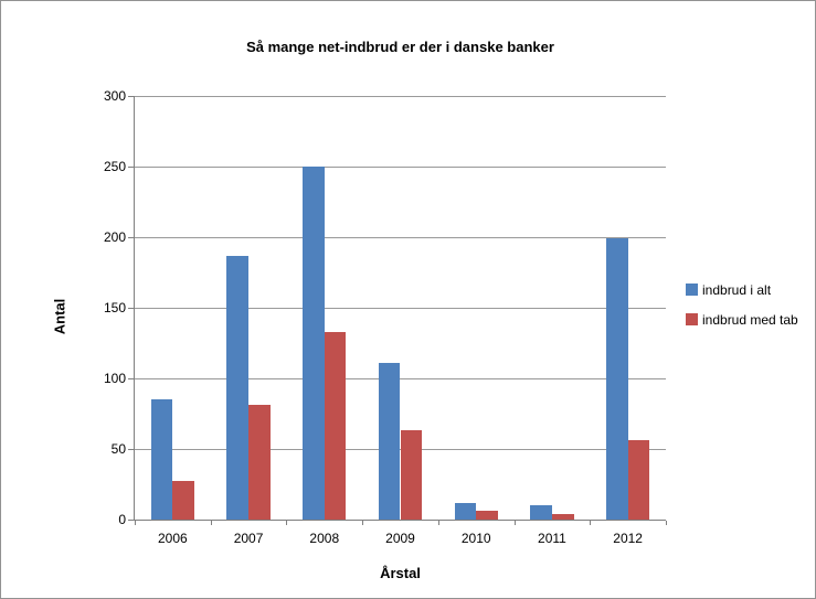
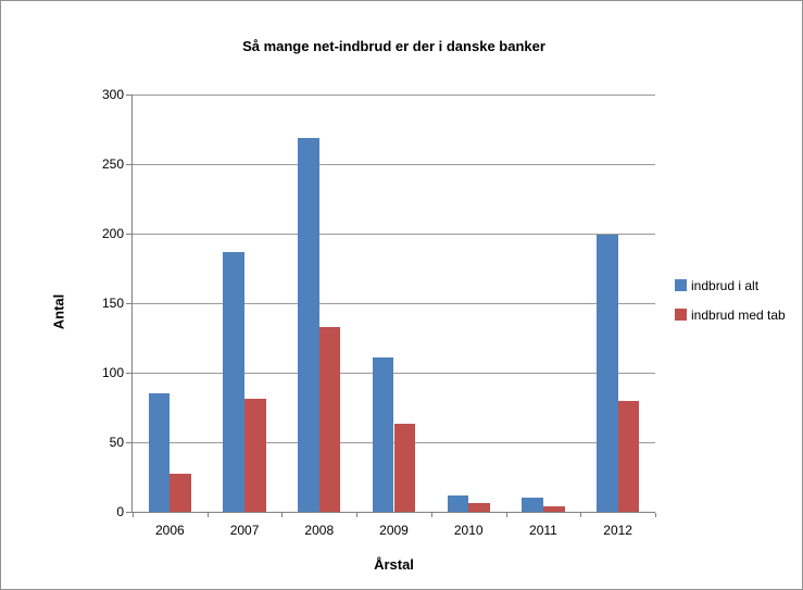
indbrud i alt/2008: 250 -> 269
indbrud med tab/2012: 56 -> 80
